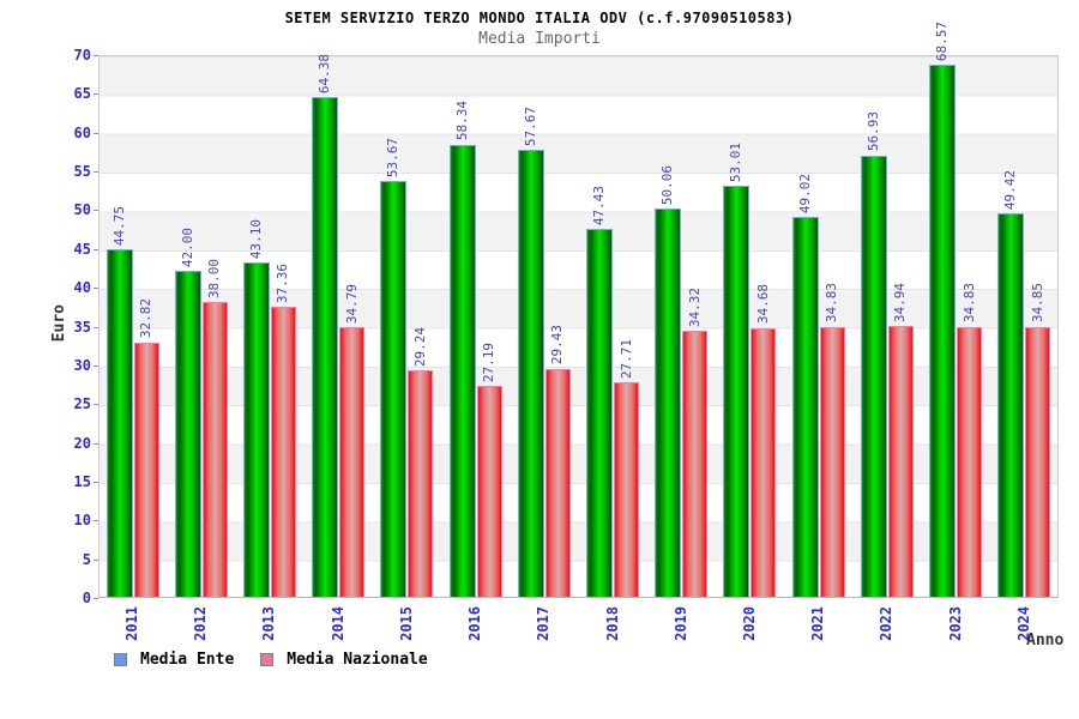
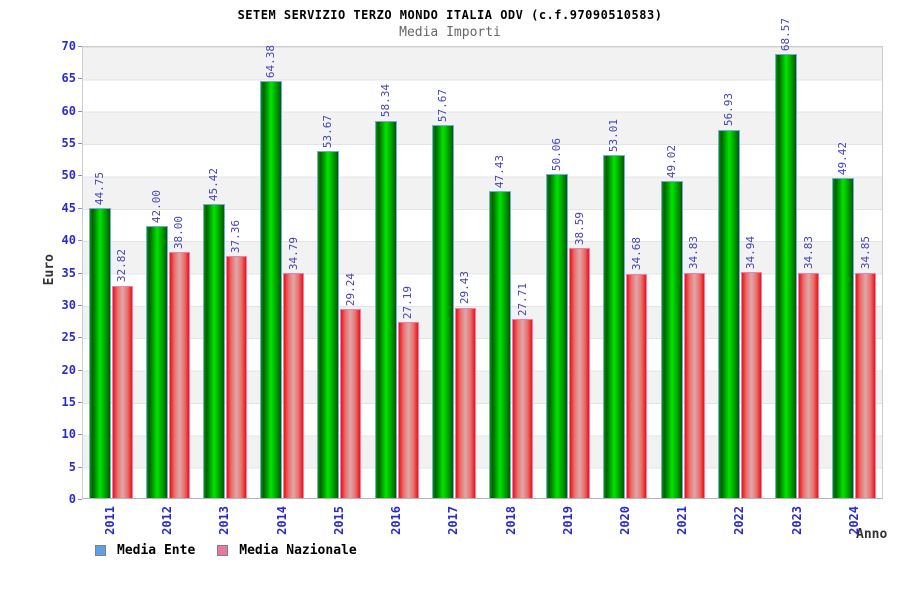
Media Ente/2013: 43.10 -> 45.42
Media Nazionale/2019: 34.32 -> 38.59
